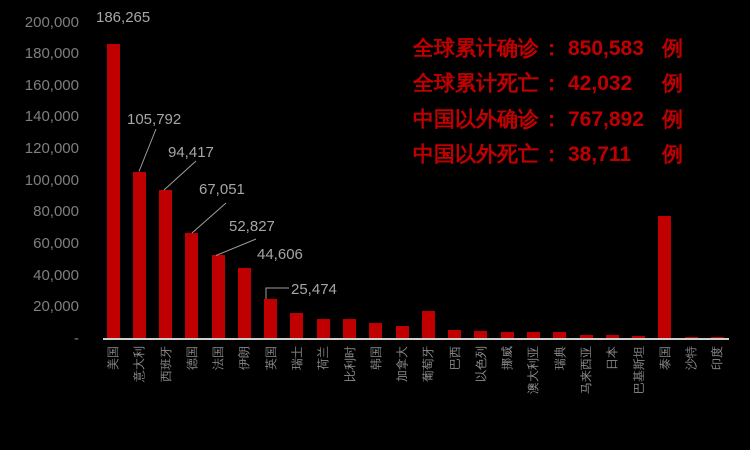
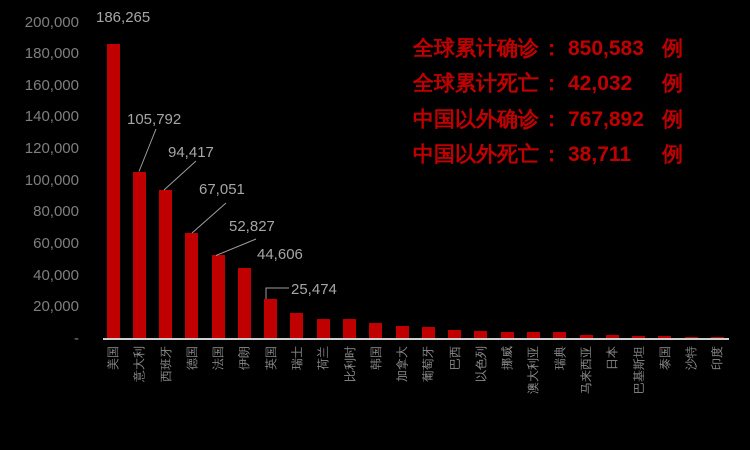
葡萄牙: 18000 -> 7000
泰国: 78000 -> 2000
